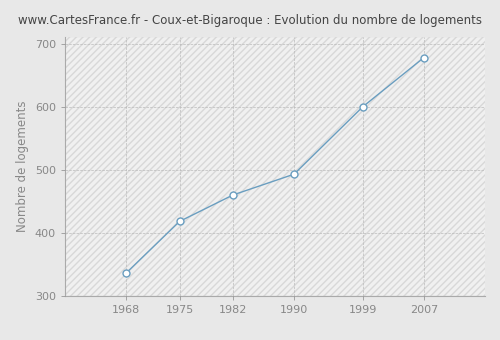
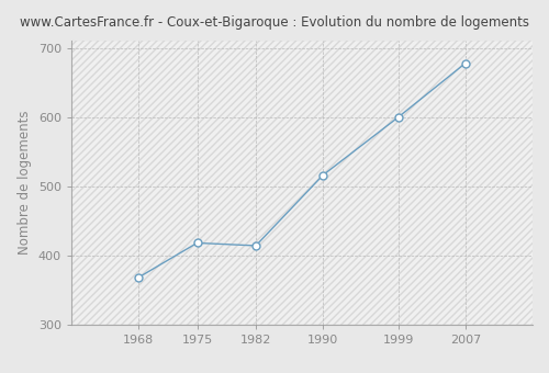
1968: 336 -> 368
1982: 460 -> 414
1990: 493 -> 516
